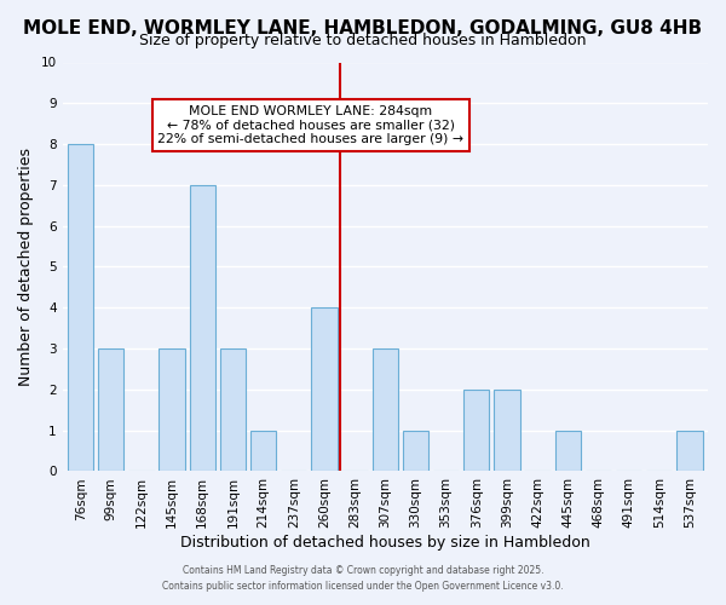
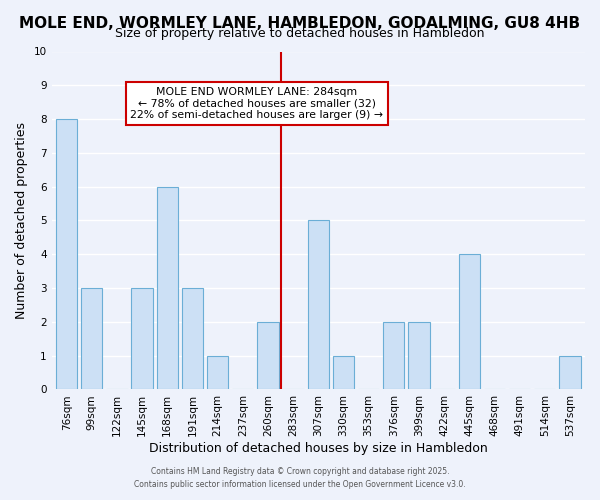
168sqm: 7 -> 6
260sqm: 4 -> 2
307sqm: 3 -> 5
445sqm: 1 -> 4
